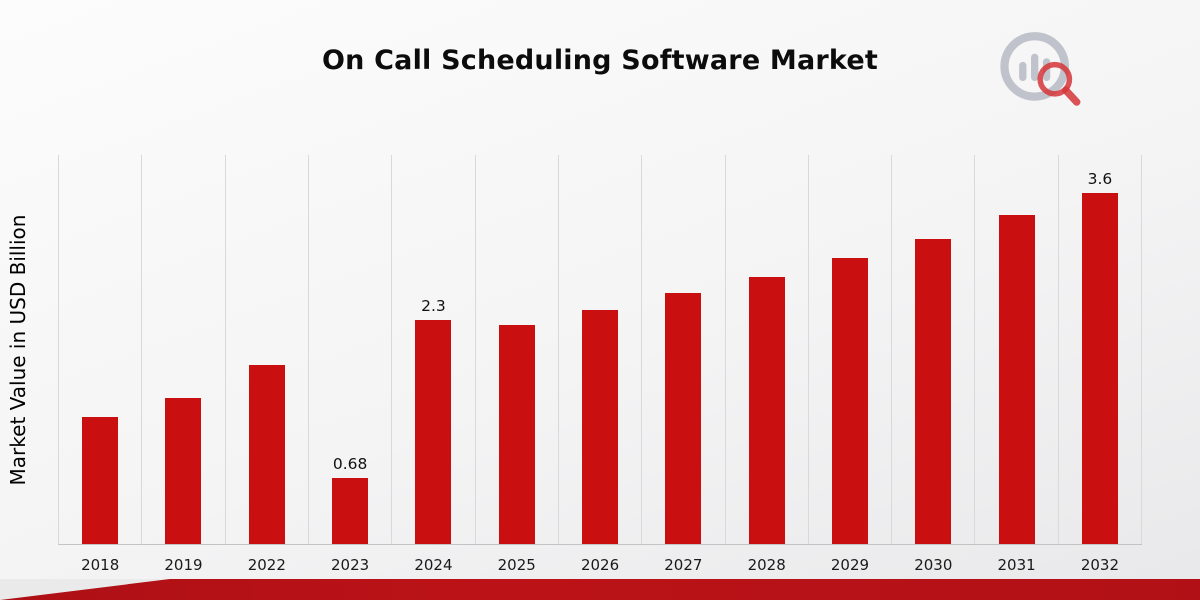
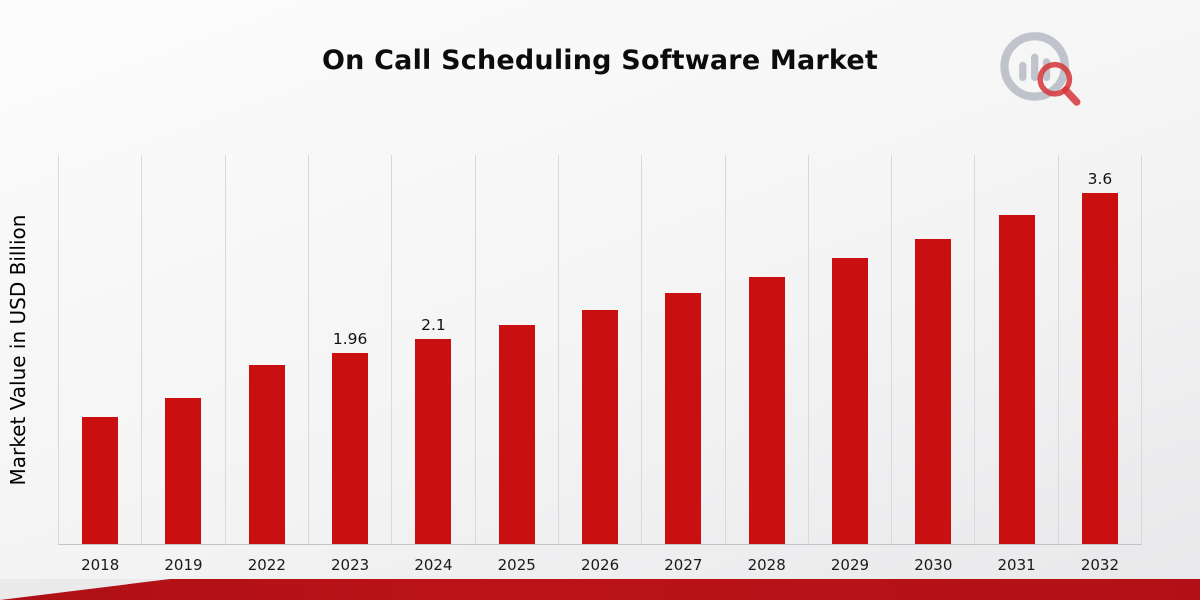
2023: 0.68 -> 1.96
2024: 2.3 -> 2.1
